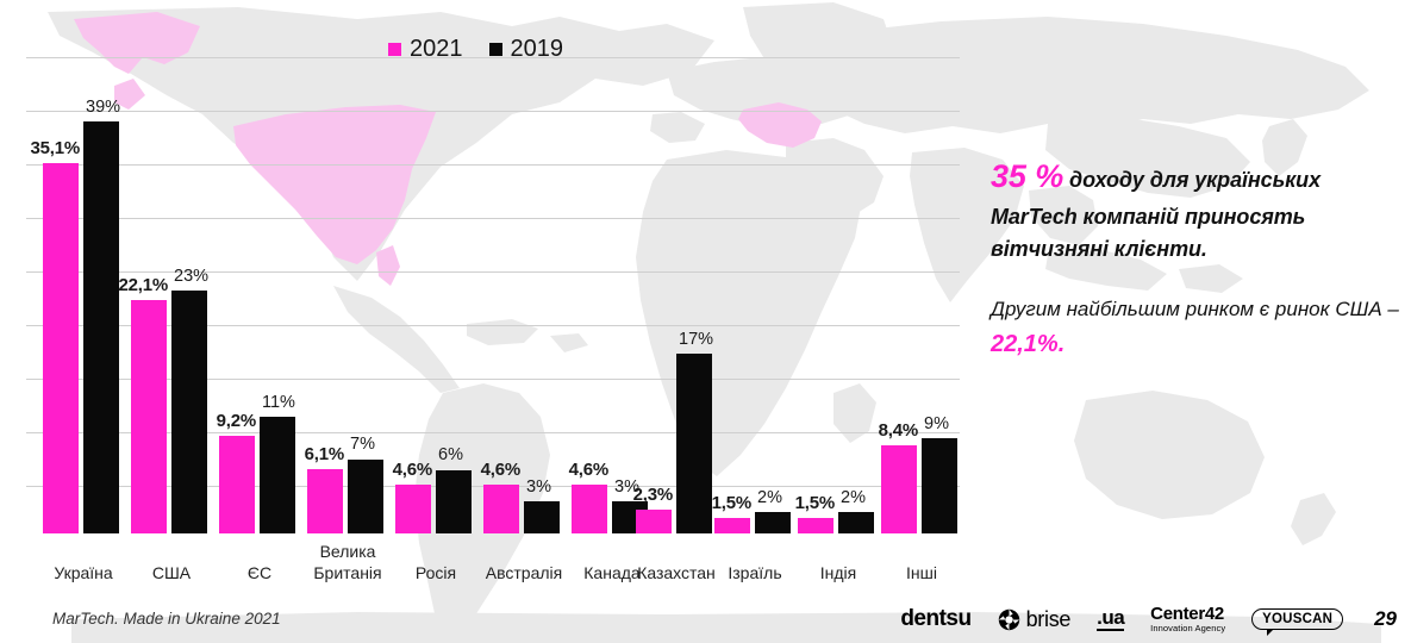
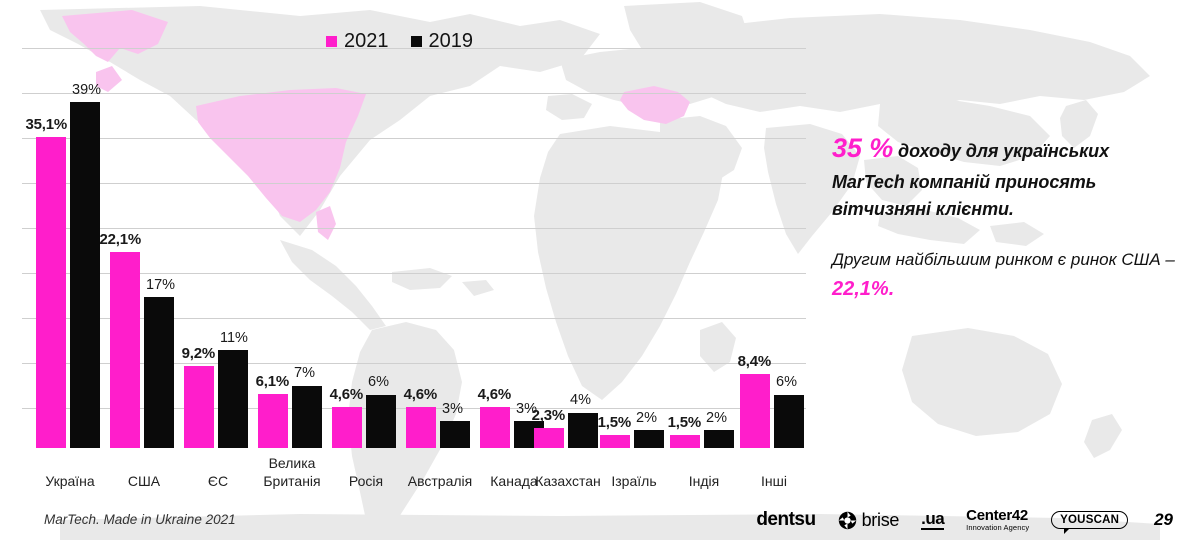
2019/США: 23% -> 17%
2019/Казахстан: 17% -> 4%
2019/Інші: 9% -> 6%
